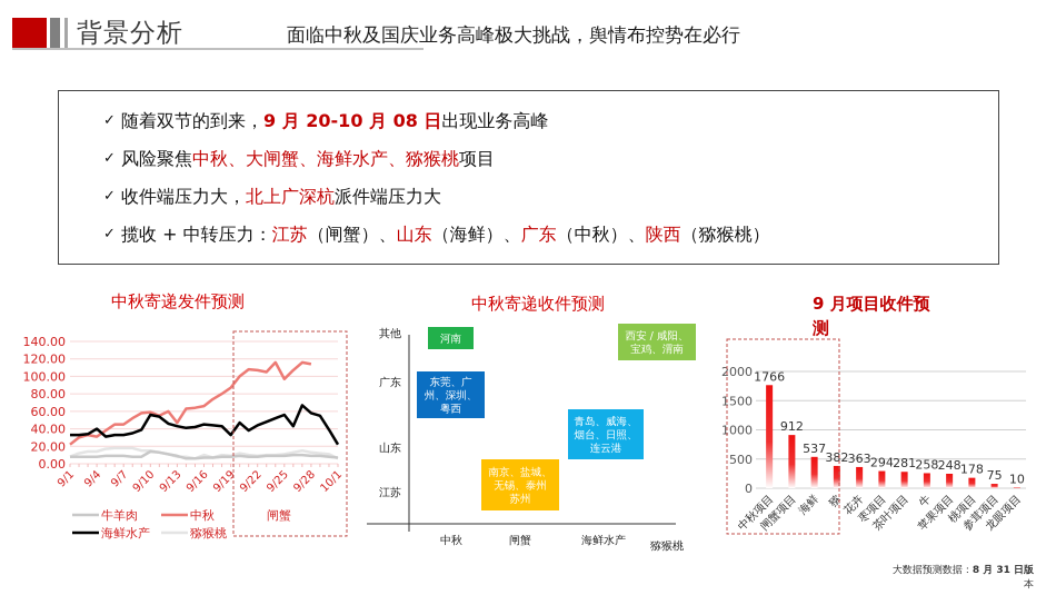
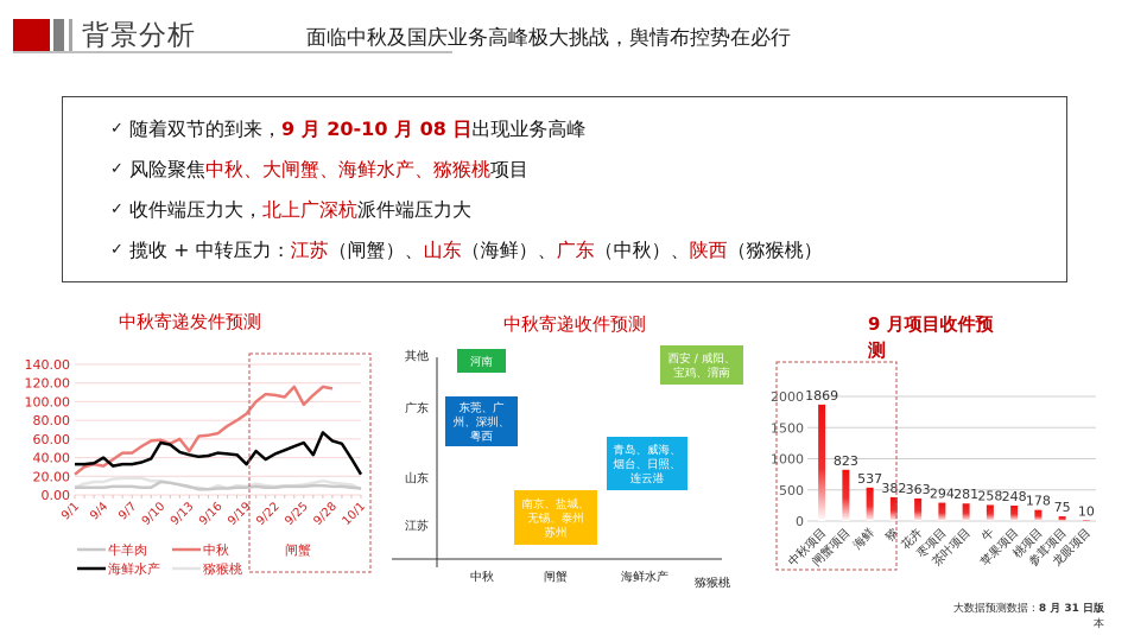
9 月项目收件预测/中秋项目: 1766 -> 1869
9 月项目收件预测/闸蟹项目: 912 -> 823
